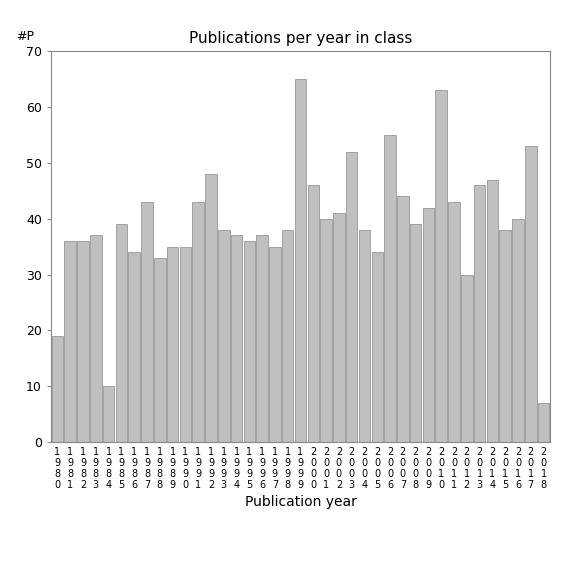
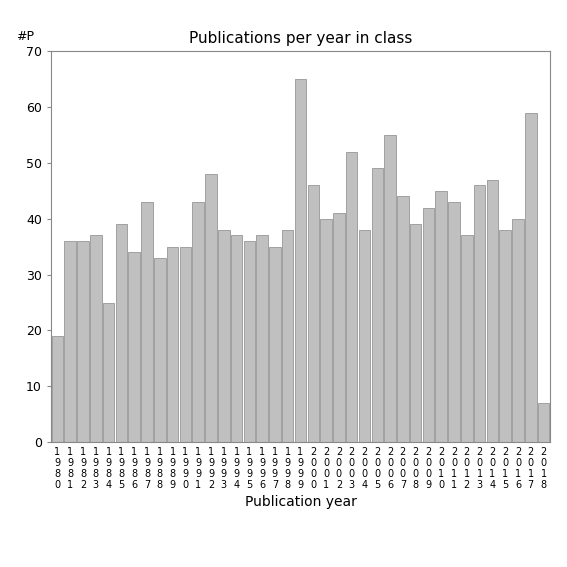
1 9 8 4: 10 -> 25
2 0 0 5: 34 -> 49
2 0 1 0: 63 -> 45
2 0 1 2: 30 -> 37
2 0 1 7: 53 -> 59
